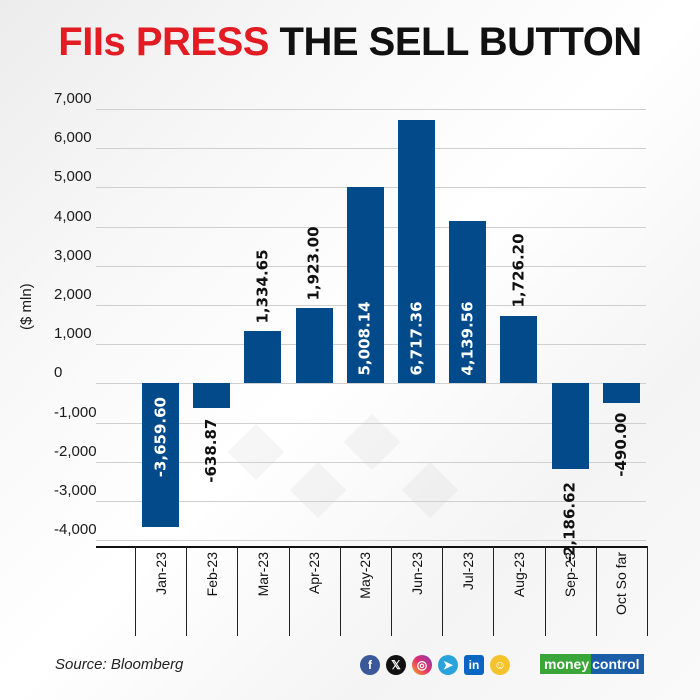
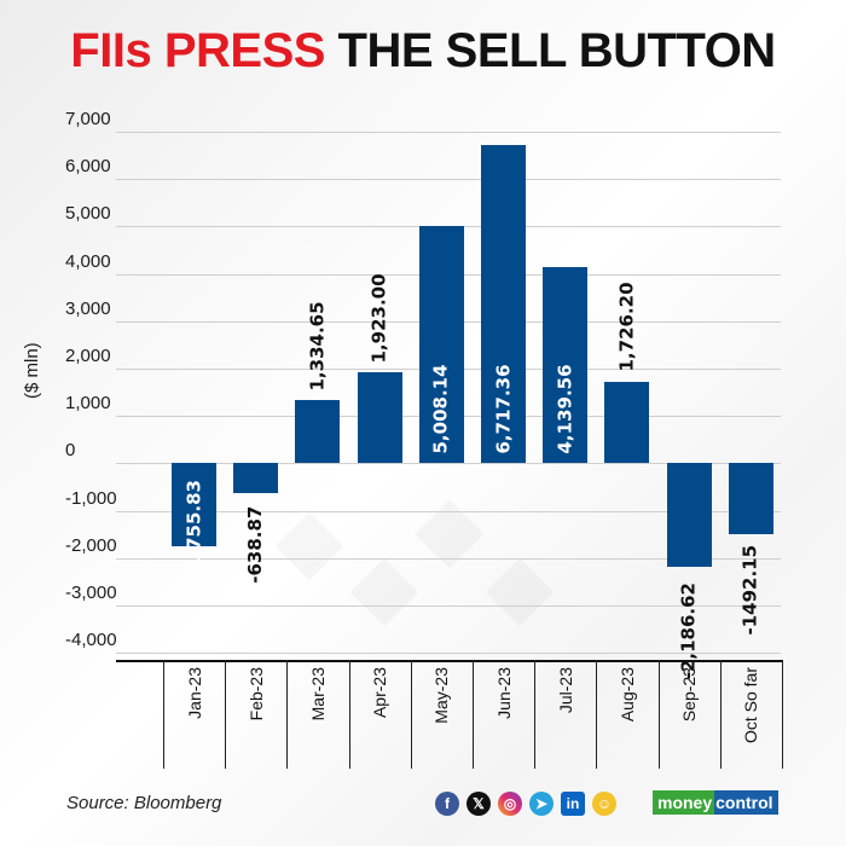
Jan-23: -3,659.60 -> -1,755.83
Oct So far: -490.00 -> -1492.15
